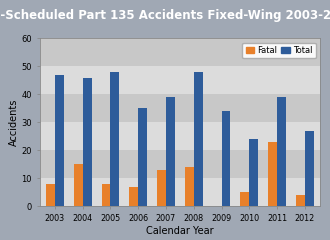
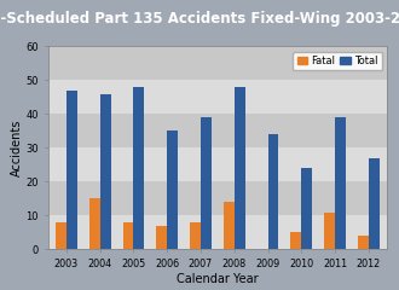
Fatal/2007: 13 -> 8
Fatal/2011: 23 -> 11
